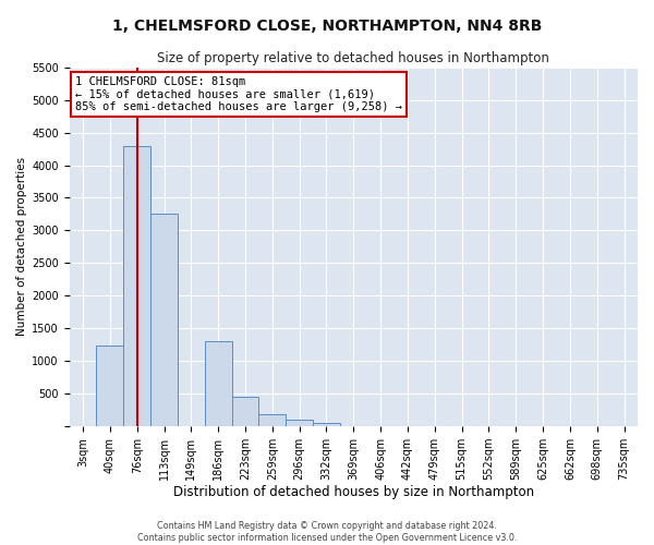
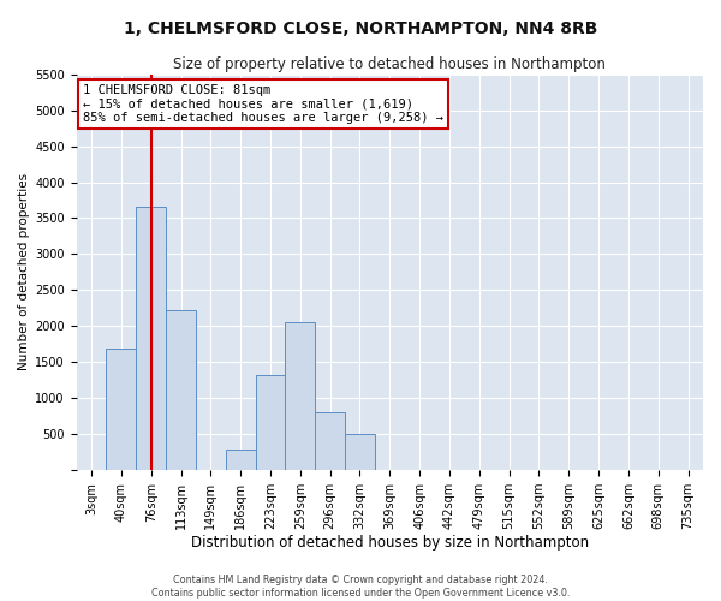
40sqm: 1230 -> 1680
76sqm: 4300 -> 3660
113sqm: 3250 -> 2220
186sqm: 1300 -> 280
223sqm: 450 -> 1320
259sqm: 190 -> 2060
296sqm: 100 -> 800
332sqm: 60 -> 500
